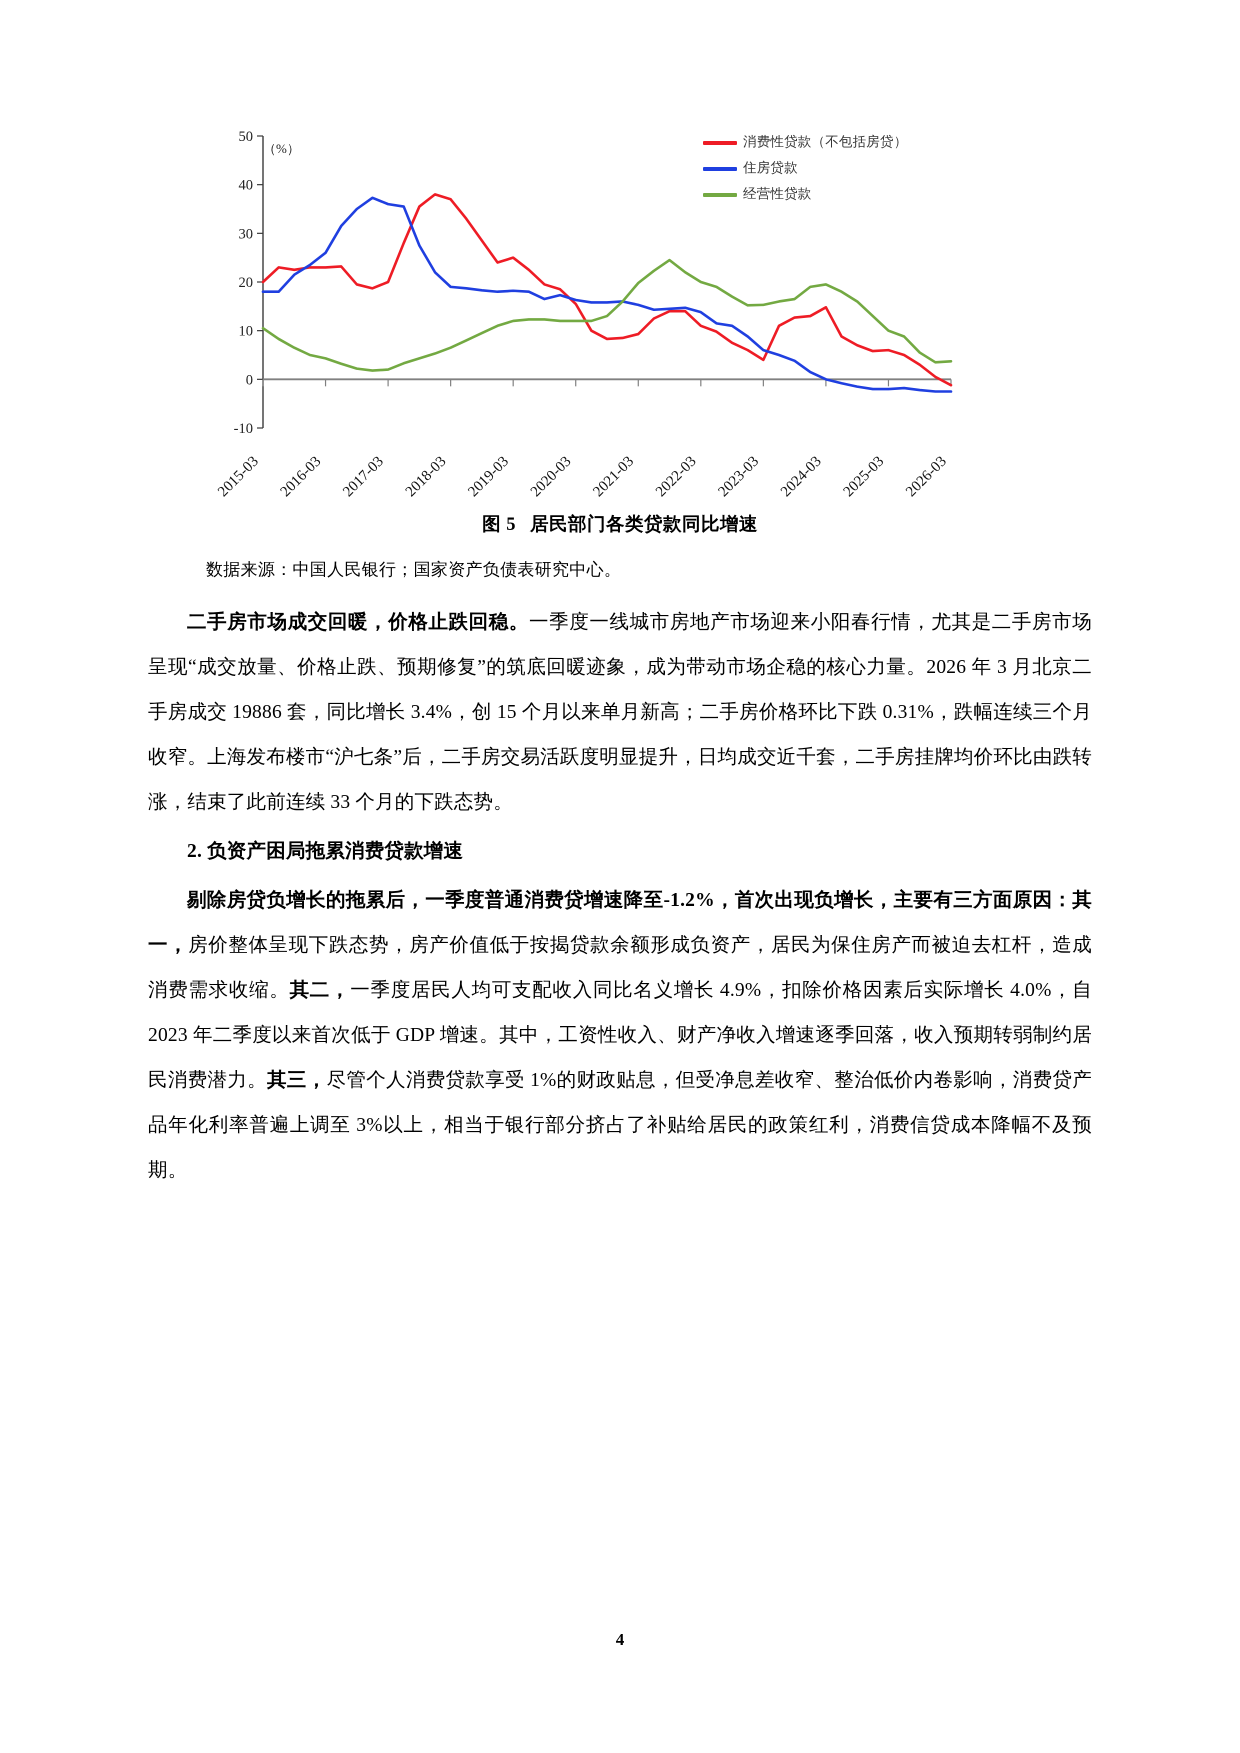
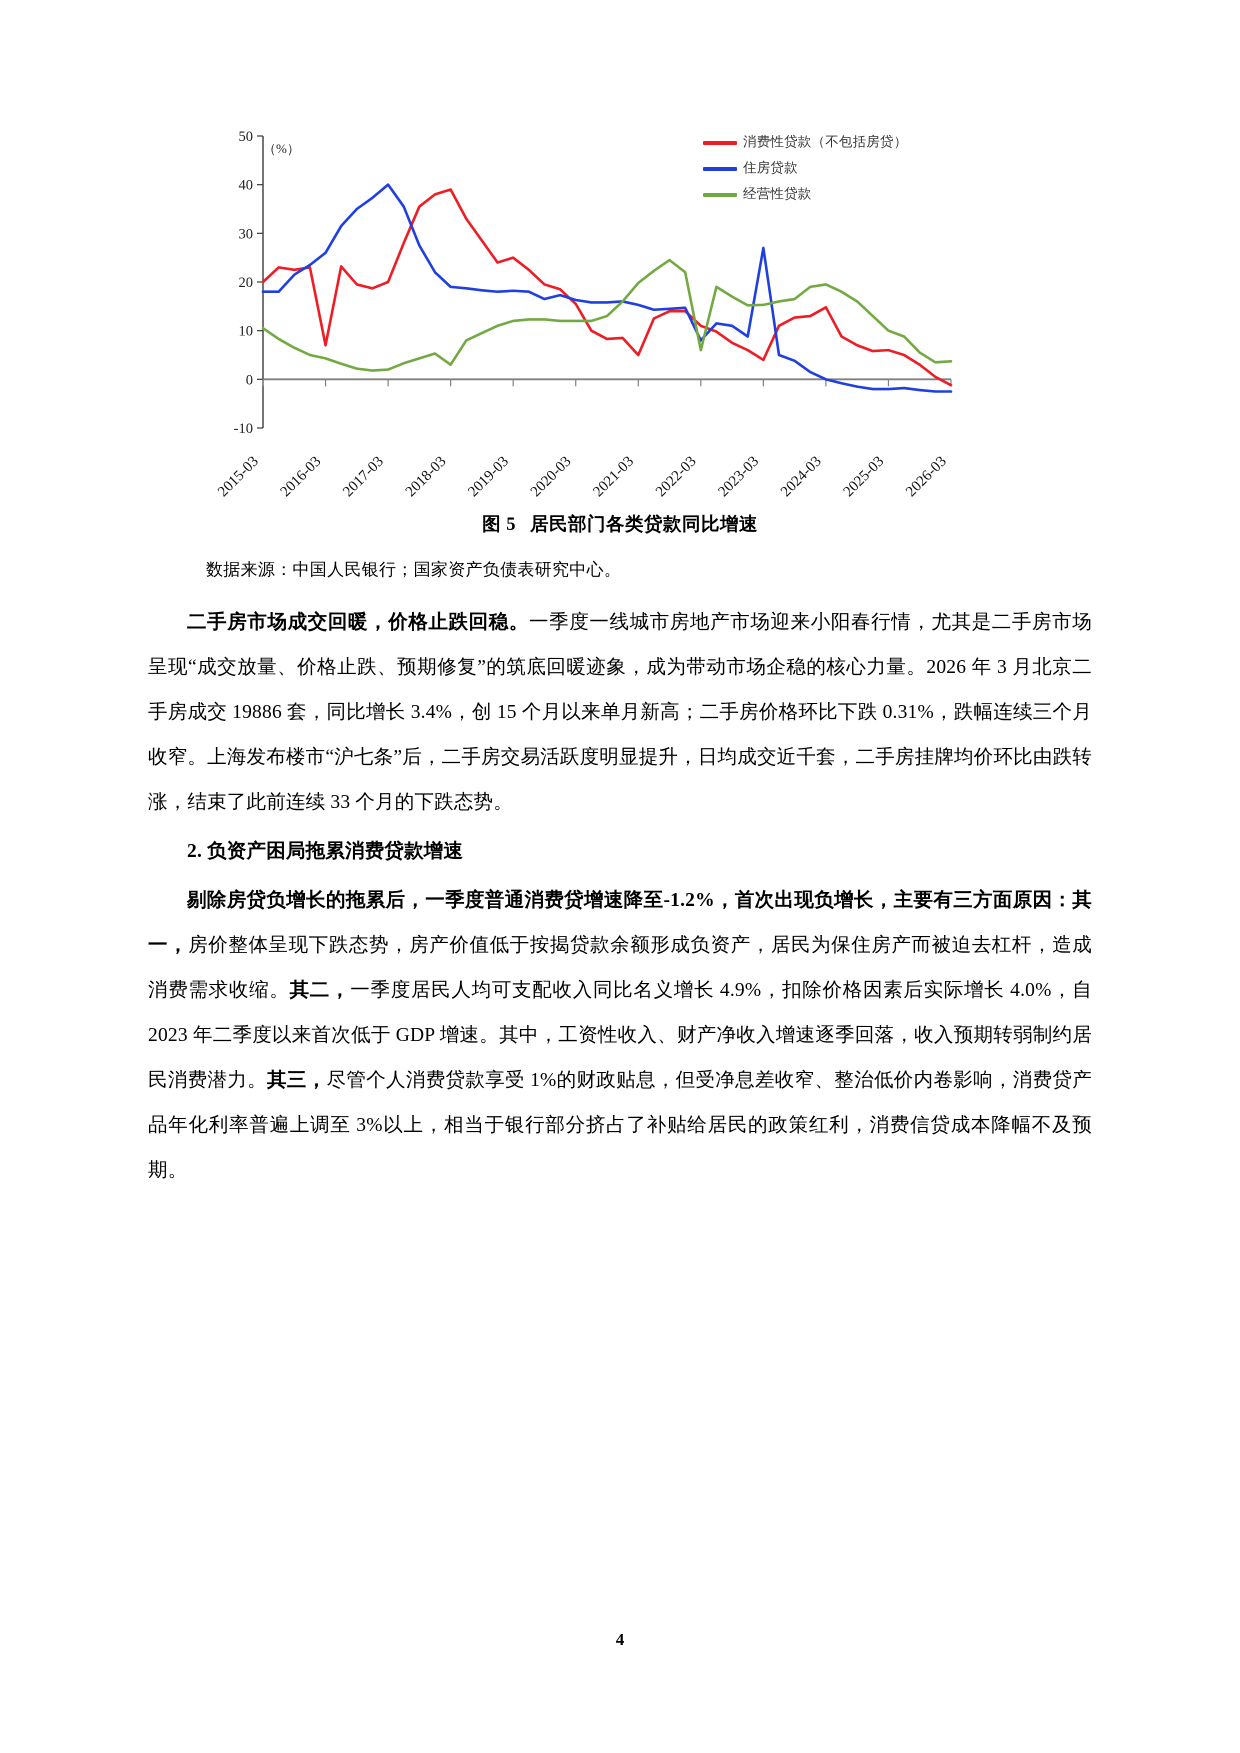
消费性贷款（不包括房贷）/2016-03: 23 -> 7
住房贷款/2017-03: 36 -> 40
消费性贷款（不包括房贷）/2018-03: 37 -> 39
经营性贷款/2018-03: 6 -> 3
消费性贷款（不包括房贷）/2021-03: 9 -> 5
住房贷款/2022-03: 14 -> 8
经营性贷款/2022-03: 20 -> 6
住房贷款/2023-03: 6 -> 27
